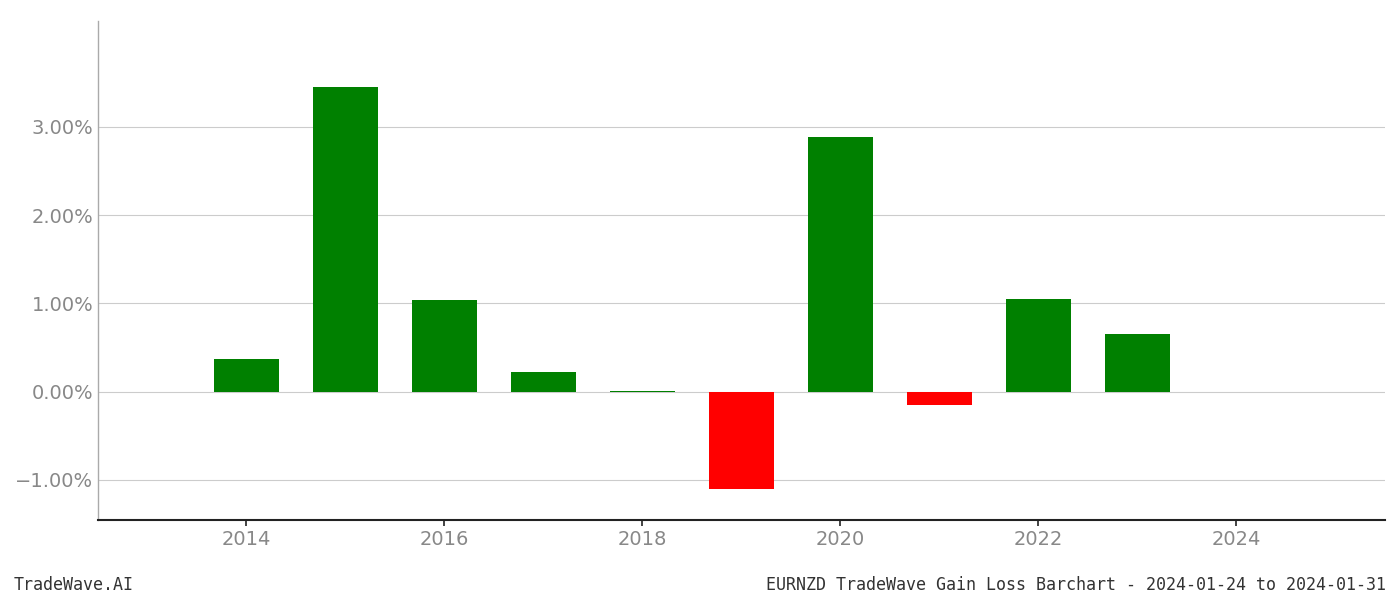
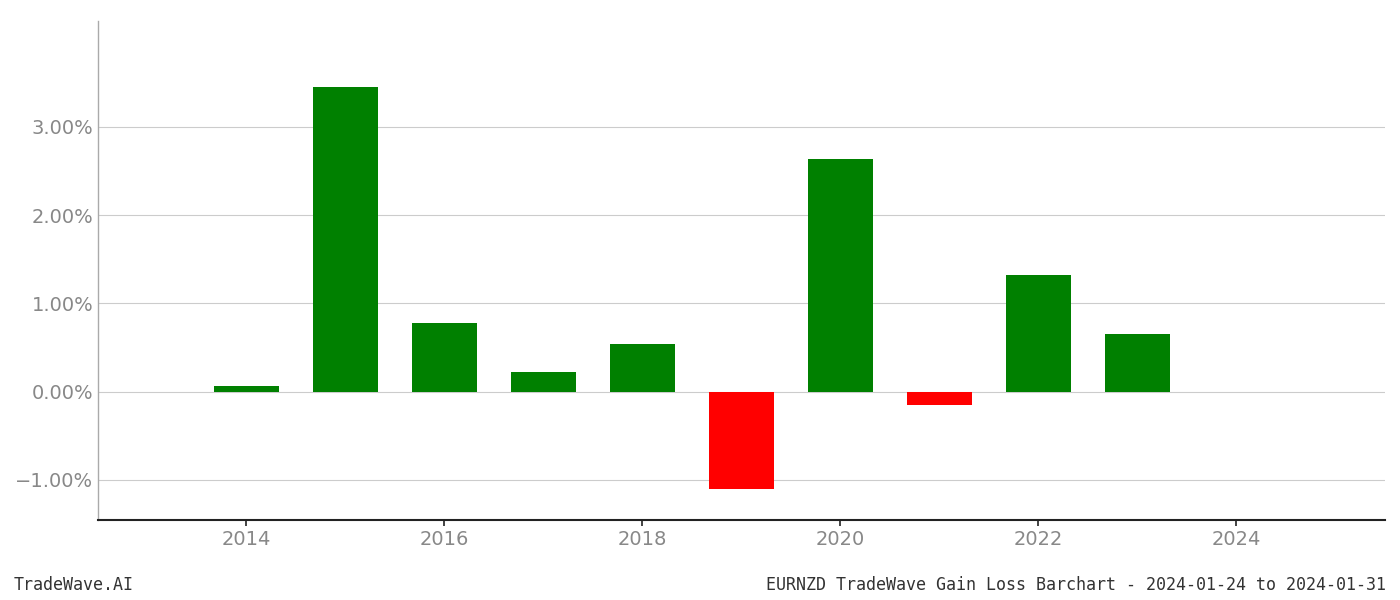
2014: 0.37% -> 0.06%
2016: 1.04% -> 0.78%
2018: 0.01% -> 0.54%
2020: 2.88% -> 2.64%
2022: 1.05% -> 1.32%
